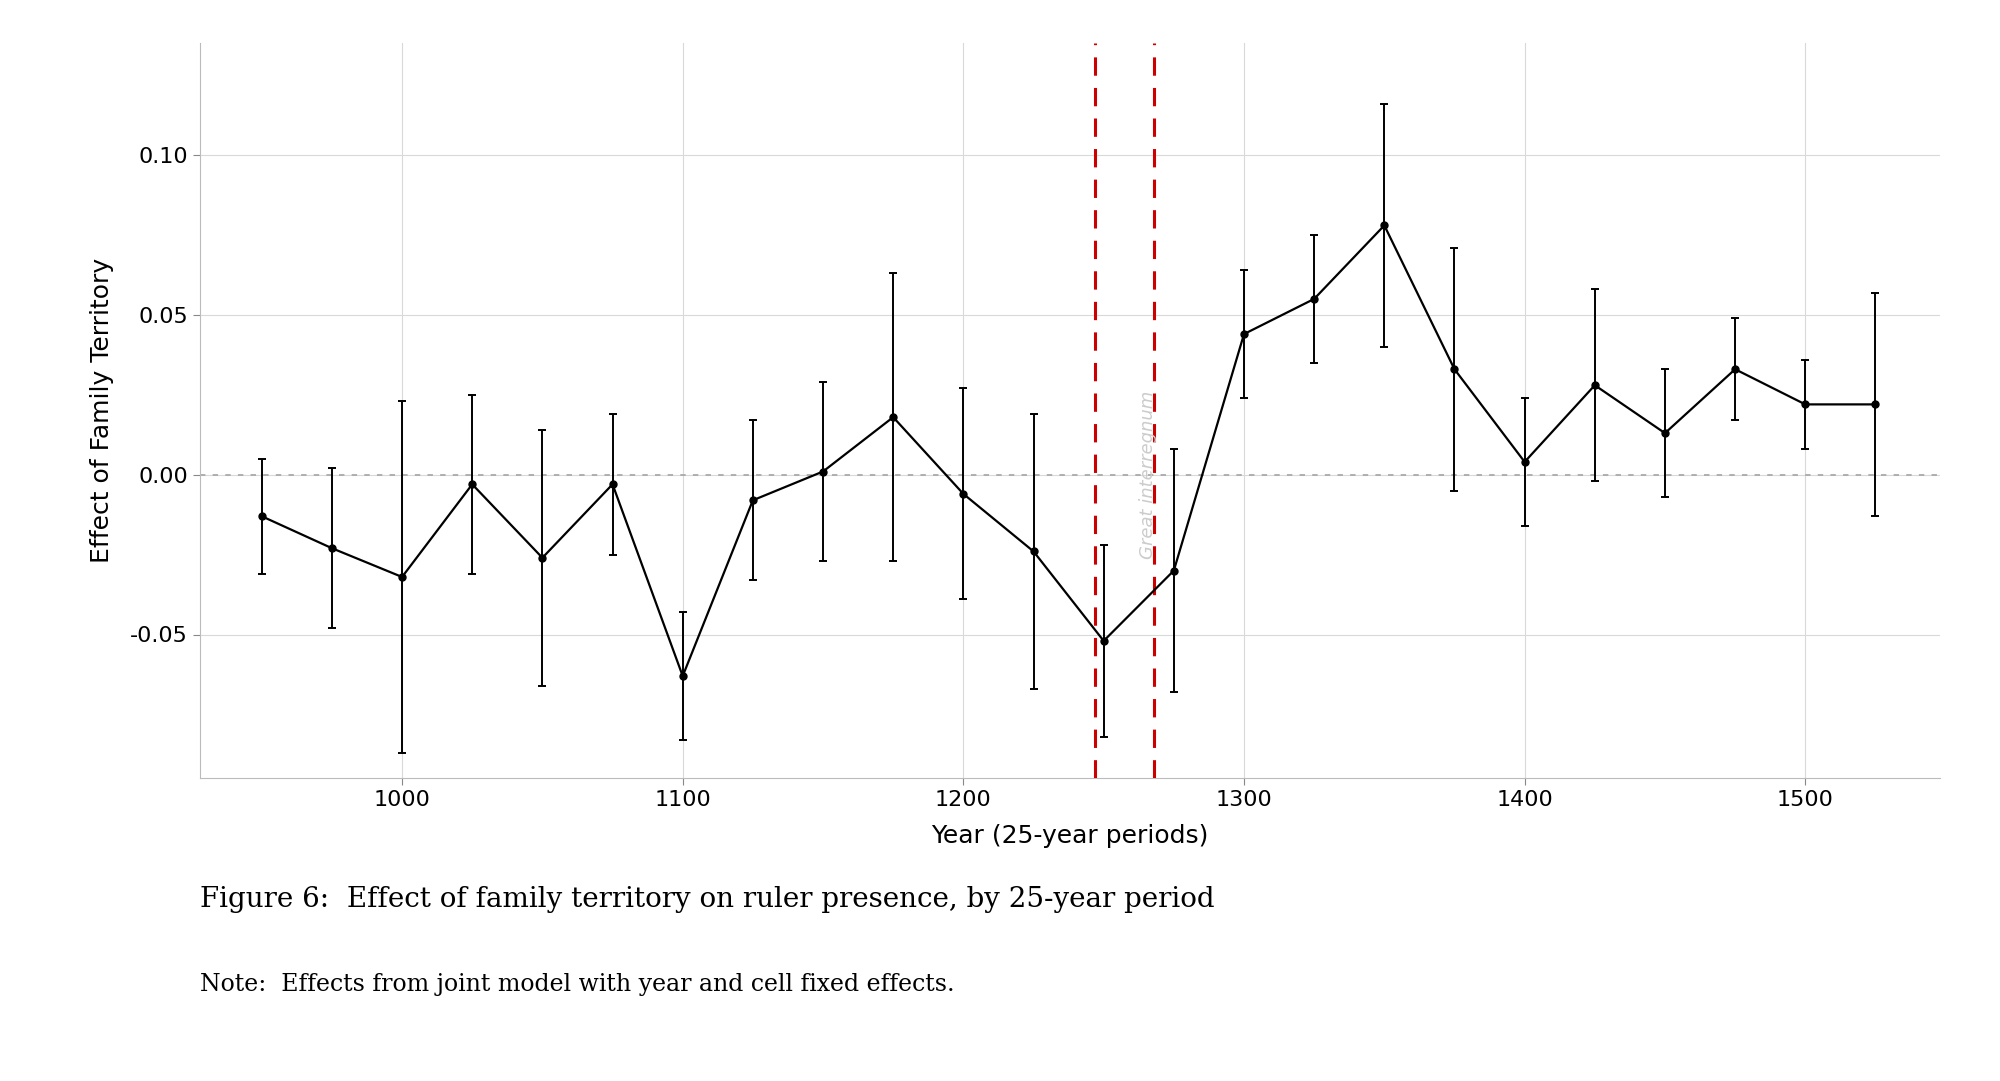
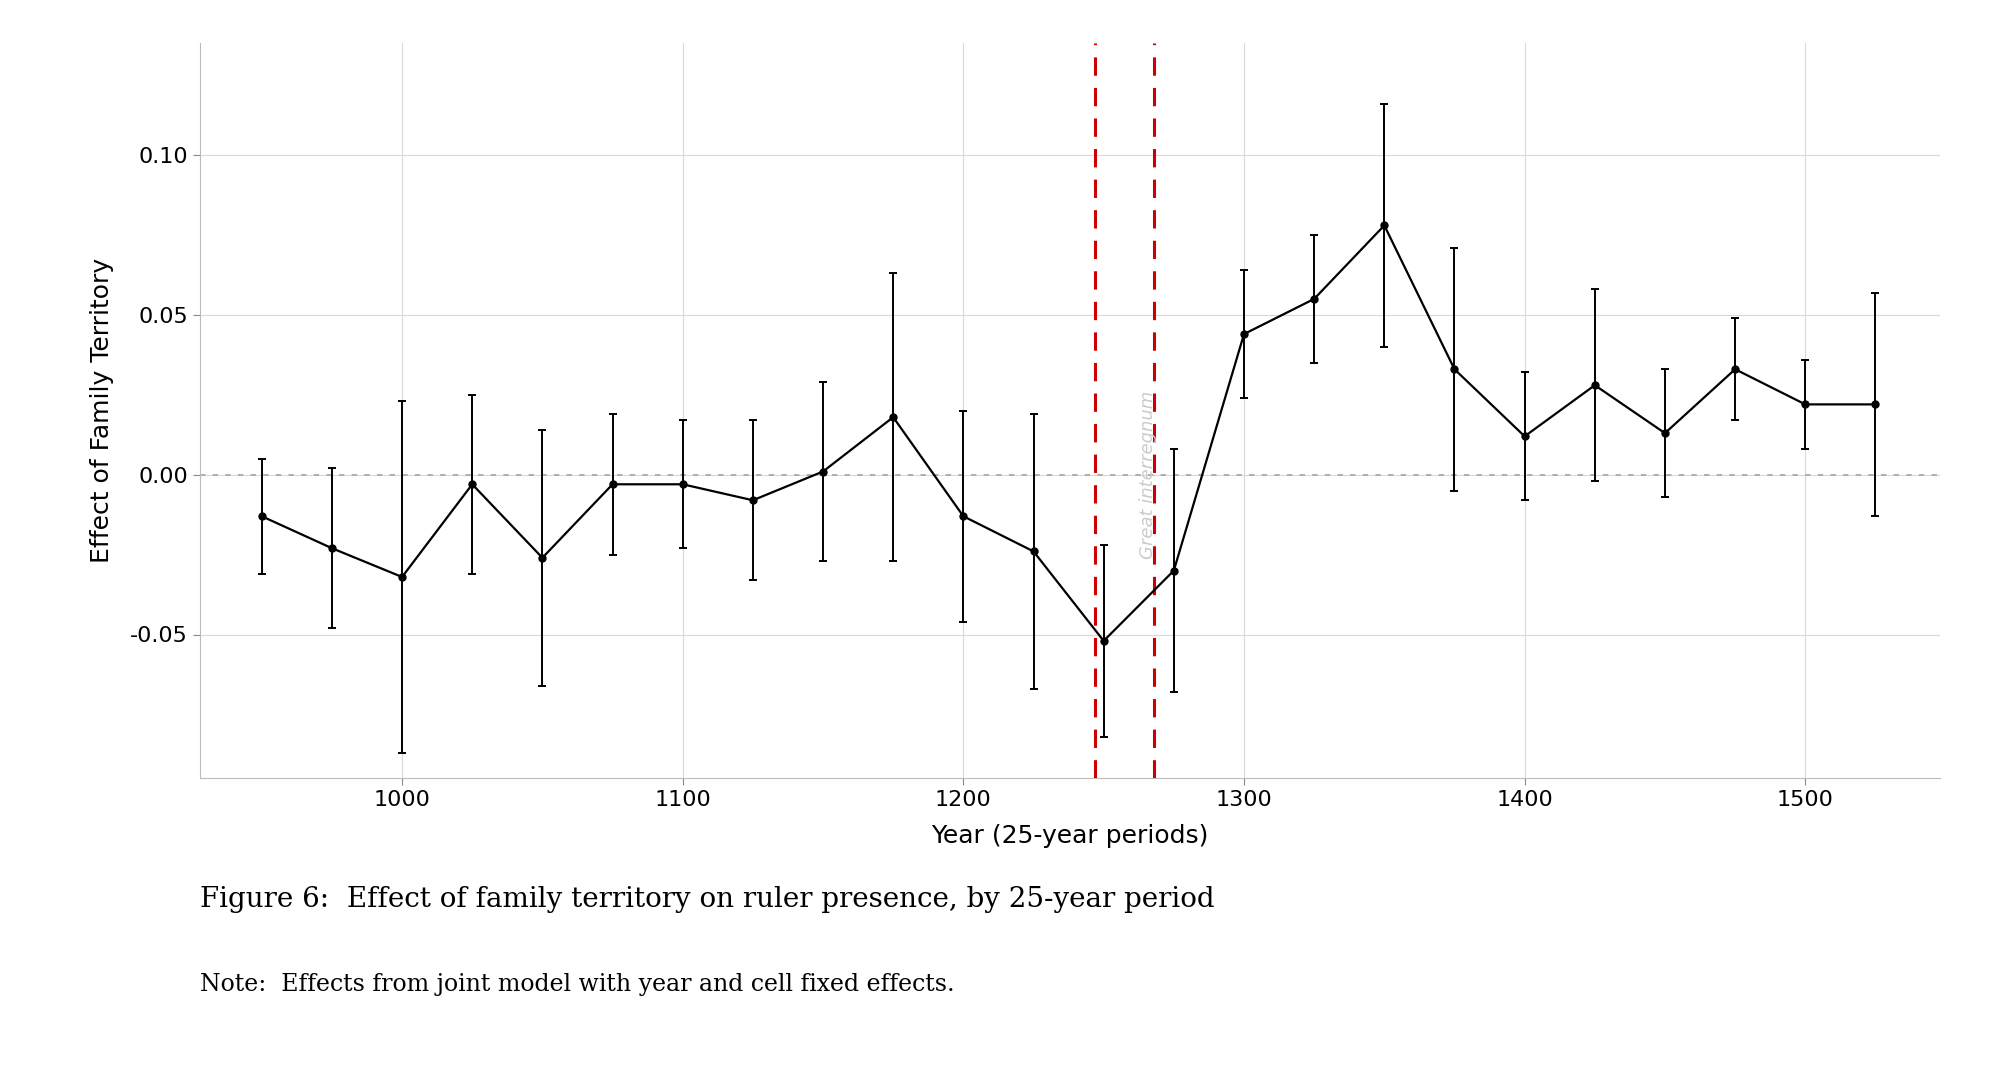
1100: -0.063 -> -0.003
1200: -0.006 -> -0.013
1400: 0.004 -> 0.012
